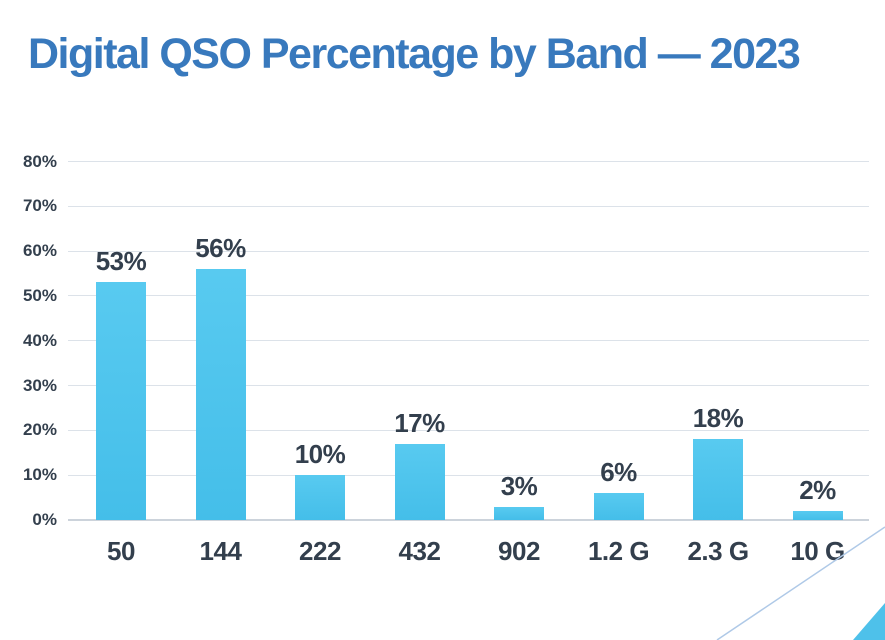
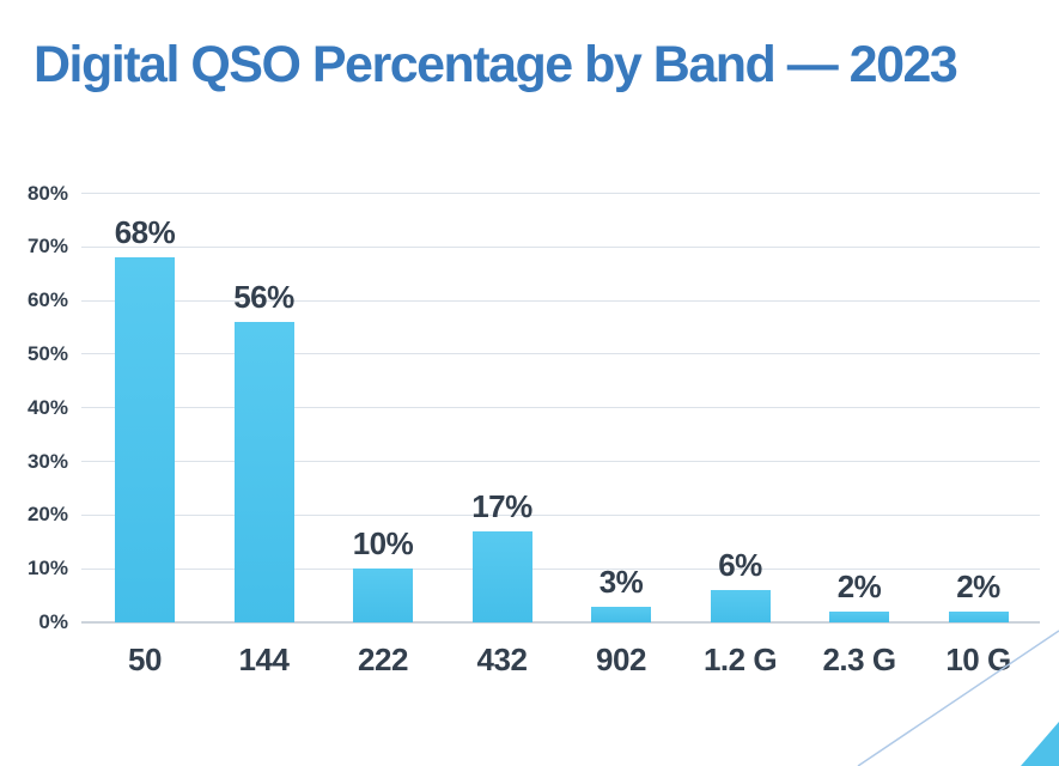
50: 53% -> 68%
2.3 G: 18% -> 2%
